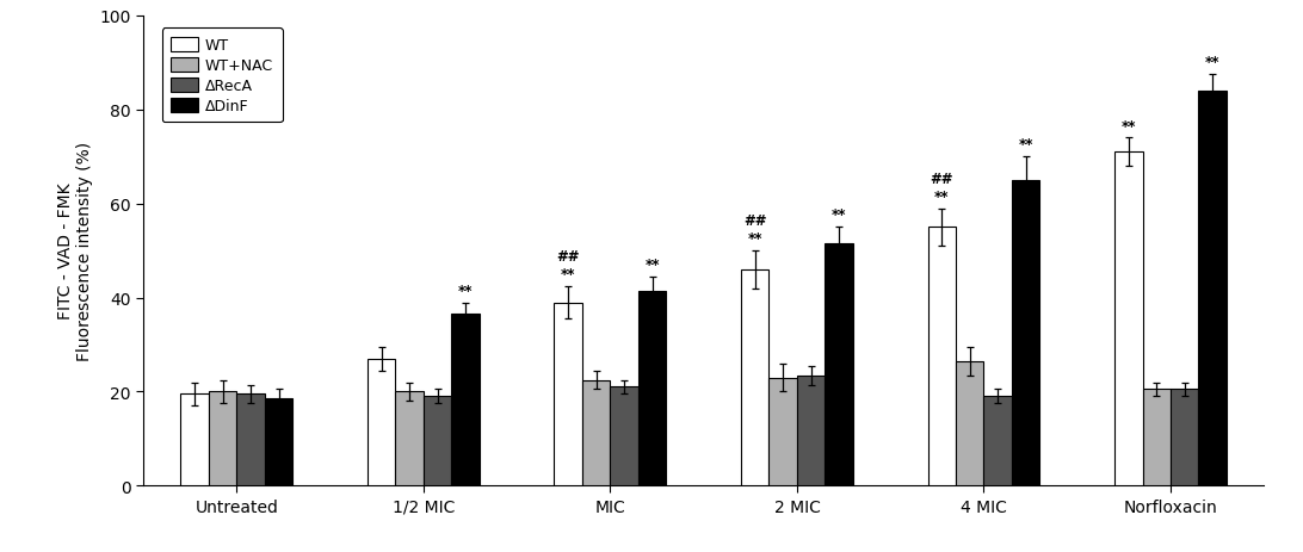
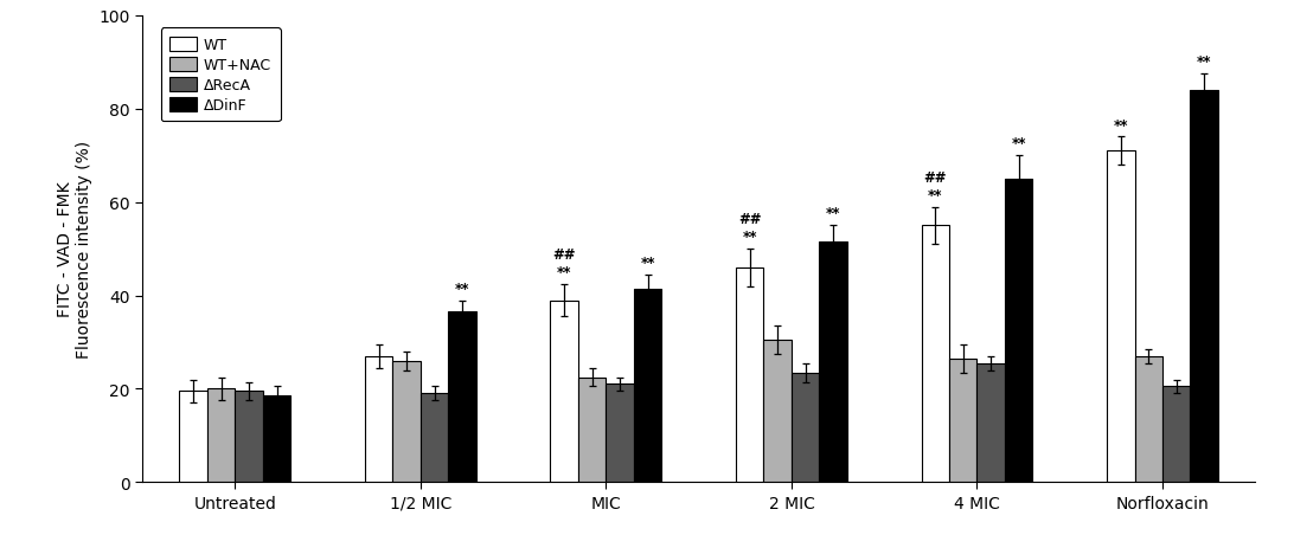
WT+NAC/1/2 MIC: 20.0 -> 26.0
WT+NAC/2 MIC: 23.0 -> 30.5
ΔRecA/4 MIC: 19.0 -> 25.5
WT+NAC/Norfloxacin: 20.5 -> 27.0
